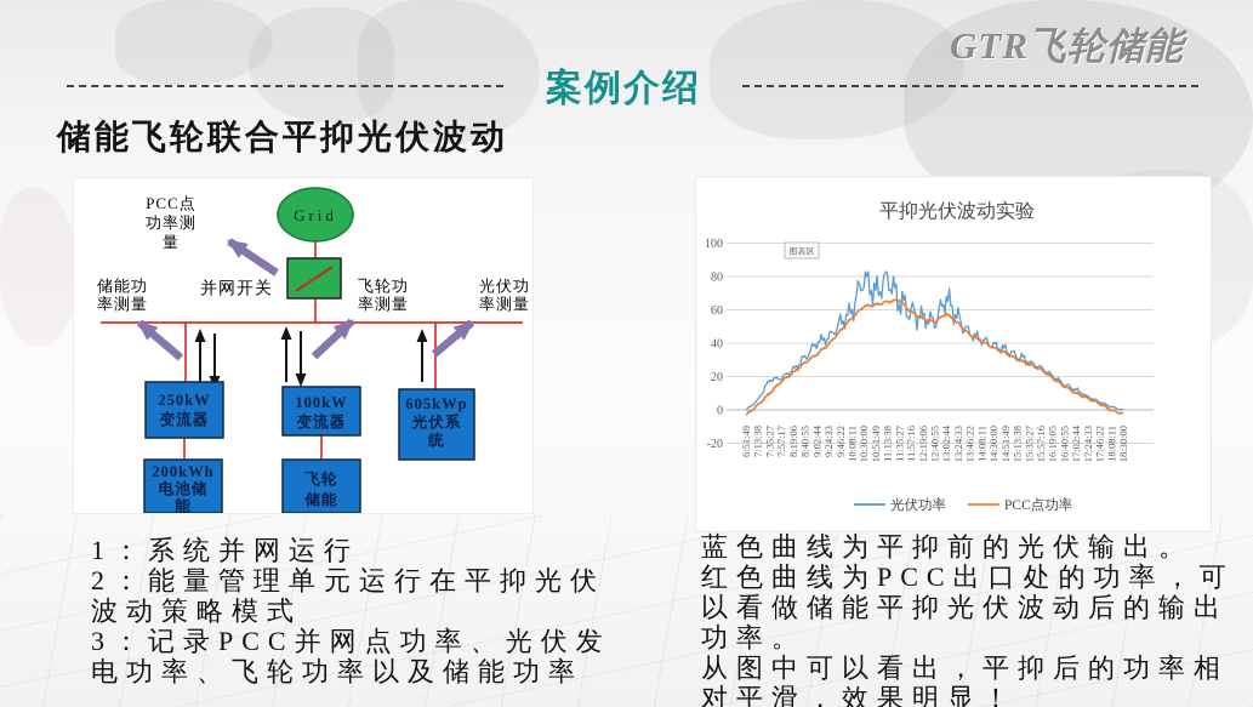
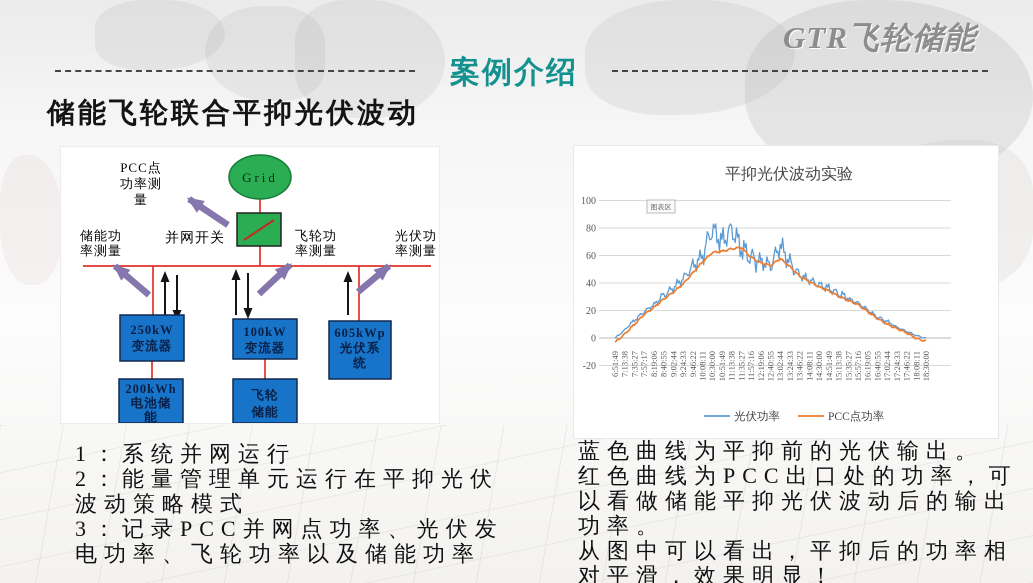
光伏功率/7:35:27: 18 -> 13
光伏功率/9:02:44: 39 -> 35
